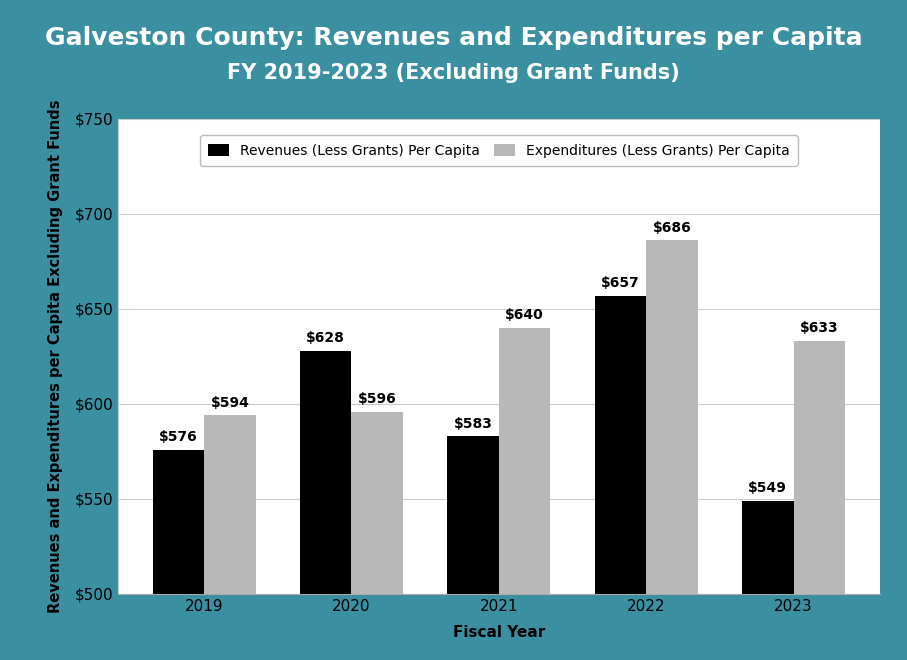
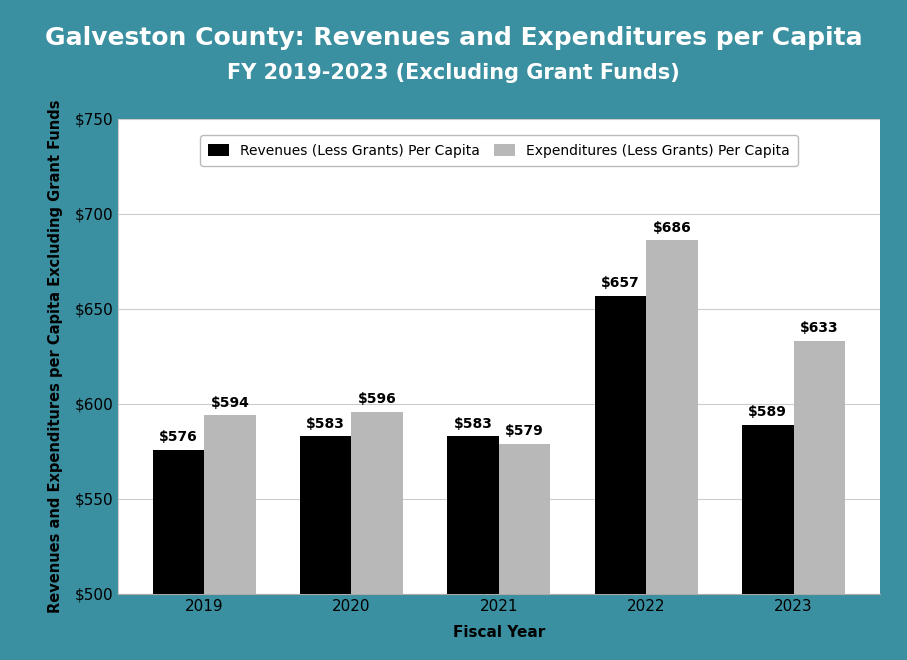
Revenues (Less Grants) Per Capita/2020: $628 -> $583
Expenditures (Less Grants) Per Capita/2021: $640 -> $579
Revenues (Less Grants) Per Capita/2023: $549 -> $589
